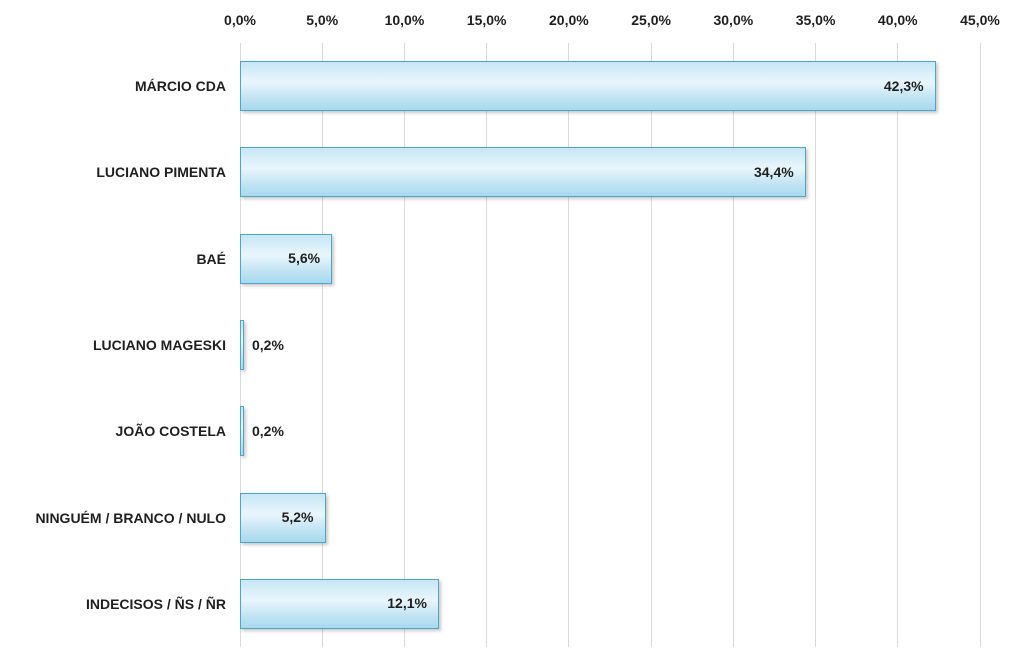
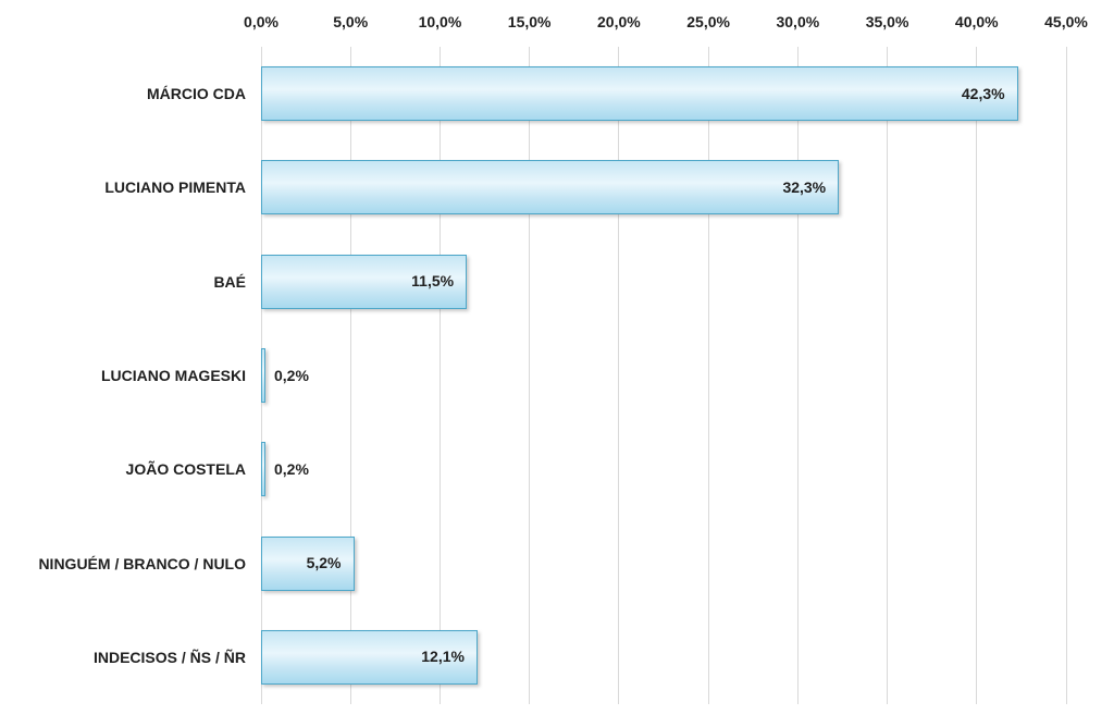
LUCIANO PIMENTA: 34,4% -> 32,3%
BAÉ: 5,6% -> 11,5%
